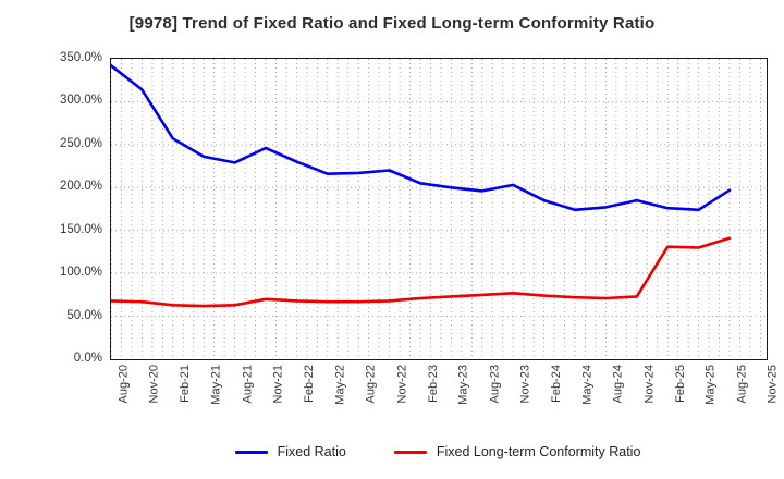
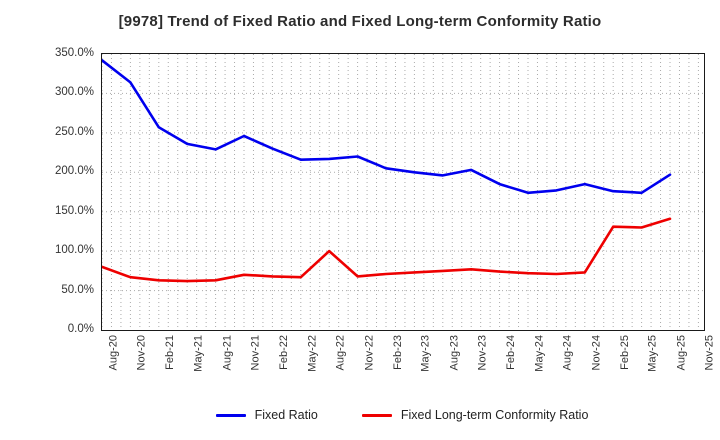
Fixed Long-term Conformity Ratio/Aug-20: 70% -> 80%
Fixed Long-term Conformity Ratio/Aug-22: 70% -> 100%
